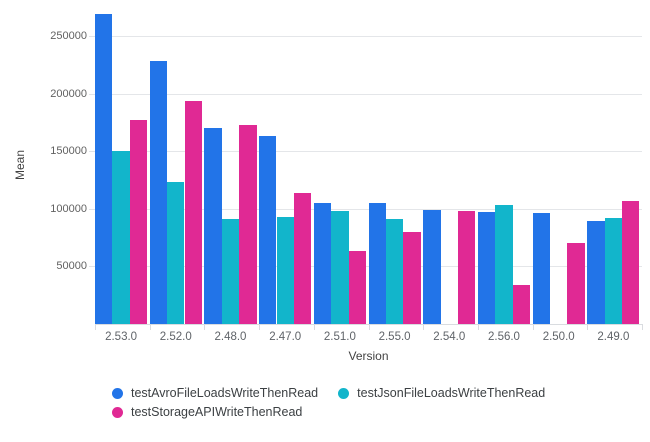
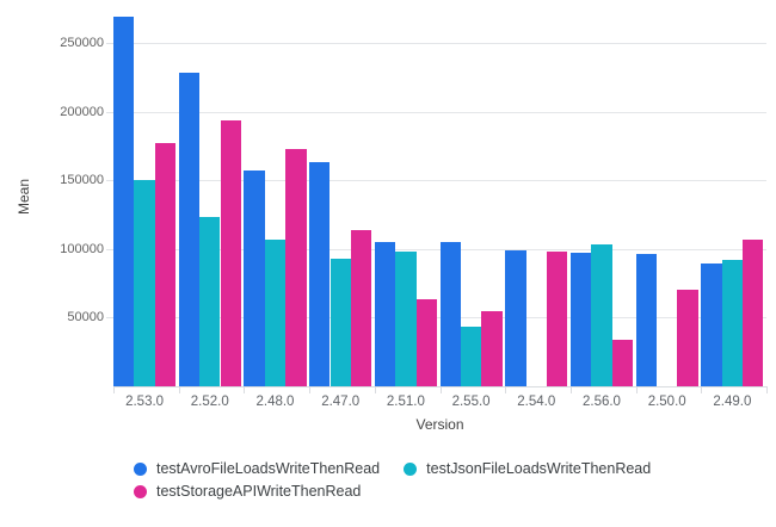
testAvroFileLoadsWriteThenRead/2.48.0: 170000 -> 157000
testJsonFileLoadsWriteThenRead/2.48.0: 91000 -> 107000
testJsonFileLoadsWriteThenRead/2.55.0: 91000 -> 43000
testStorageAPIWriteThenRead/2.55.0: 80000 -> 55000
